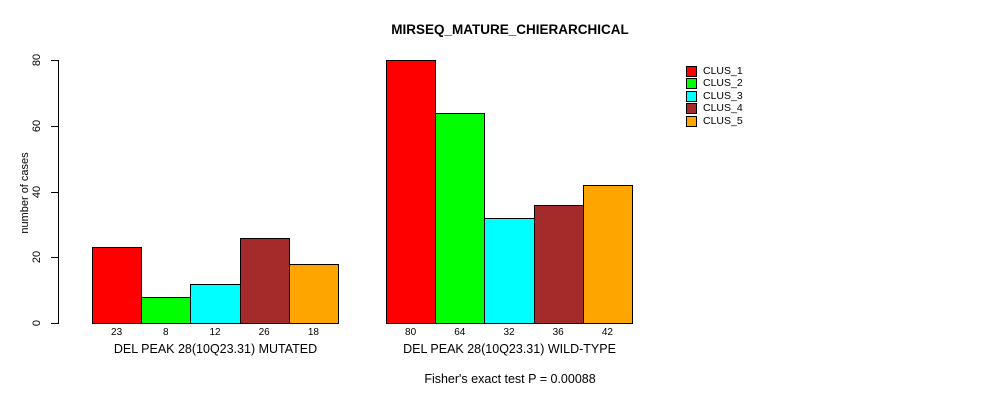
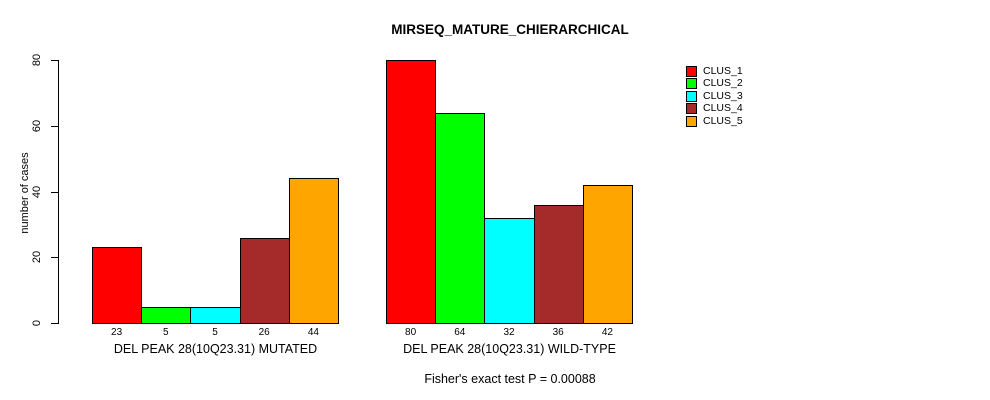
CLUS_2/DEL PEAK 28(10Q23.31) MUTATED: 8 -> 5
CLUS_3/DEL PEAK 28(10Q23.31) MUTATED: 12 -> 5
CLUS_5/DEL PEAK 28(10Q23.31) MUTATED: 18 -> 44
